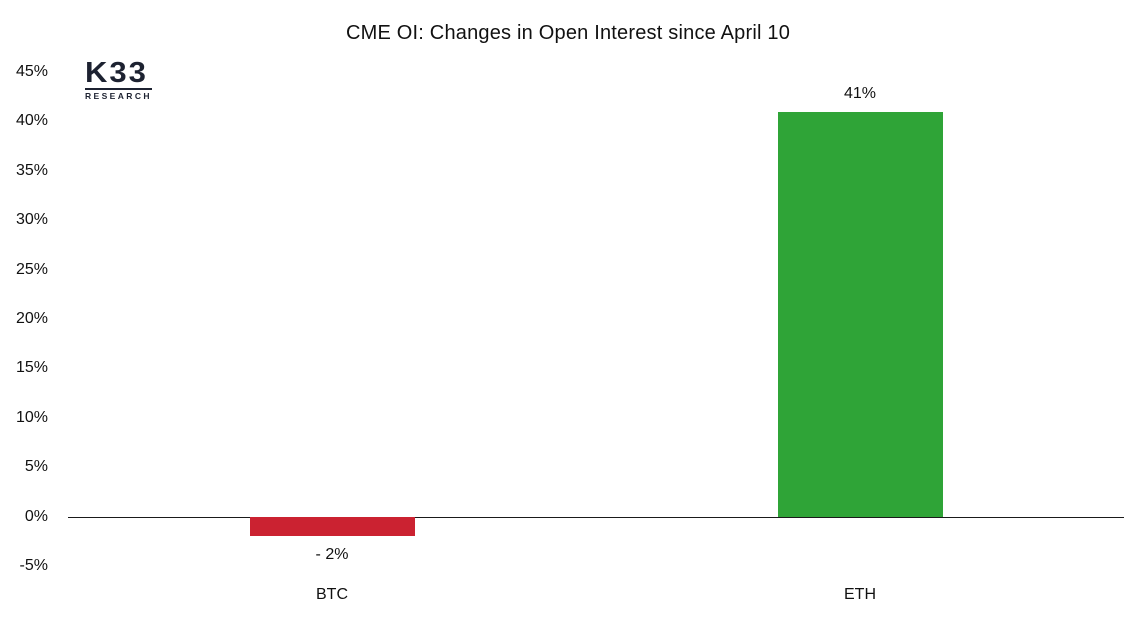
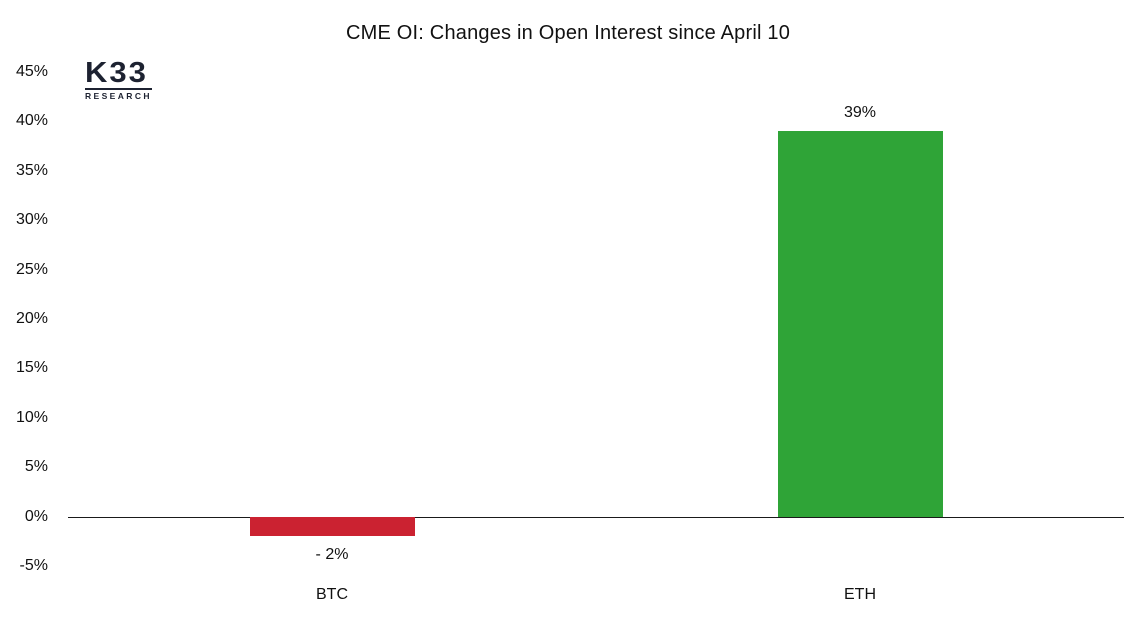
ETH: 41% -> 39%
